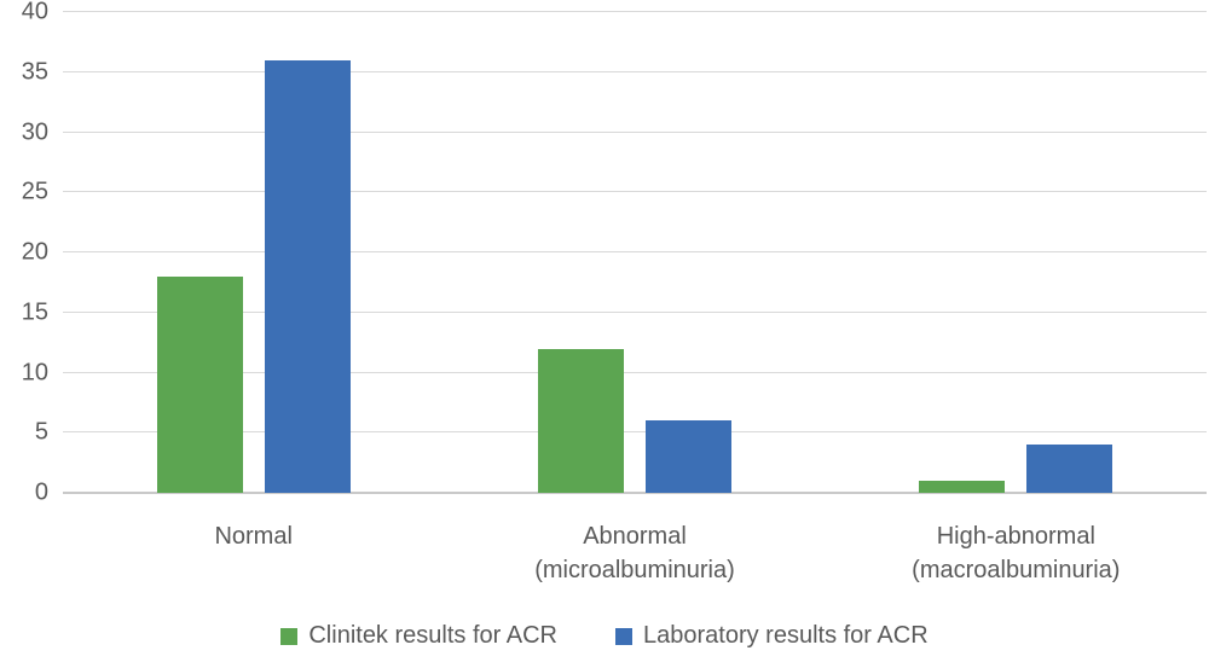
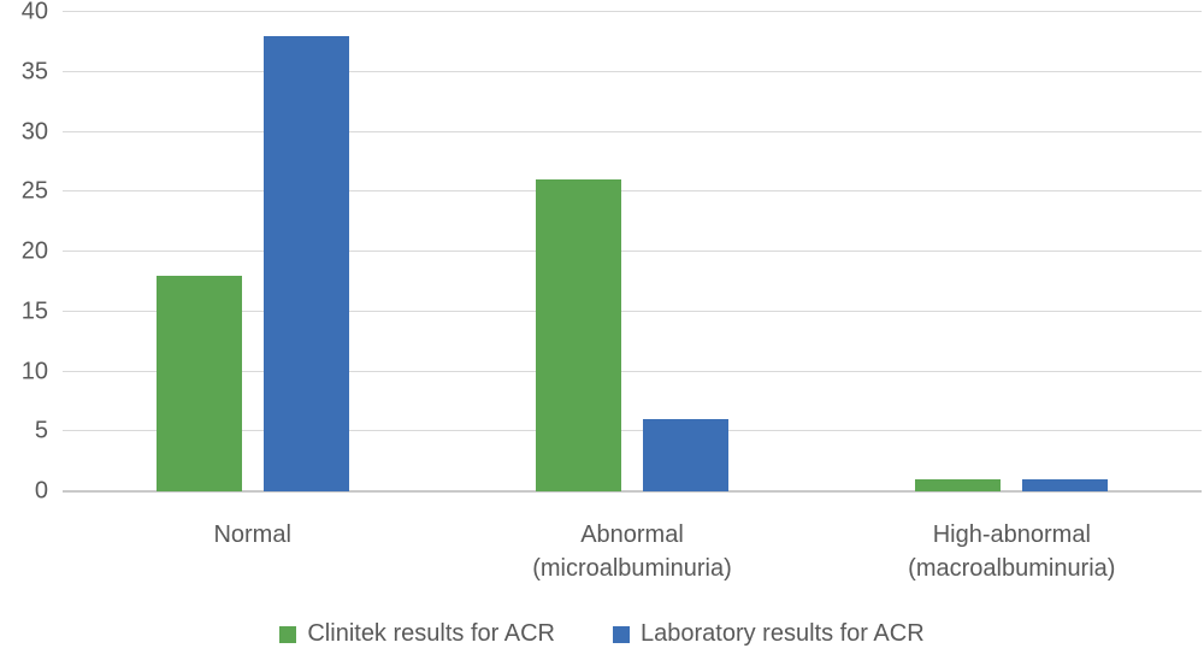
Laboratory results for ACR/Normal: 36 -> 38
Clinitek results for ACR/Abnormal (microalbuminuria): 12 -> 26
Laboratory results for ACR/High-abnormal (macroalbuminuria): 4 -> 1
